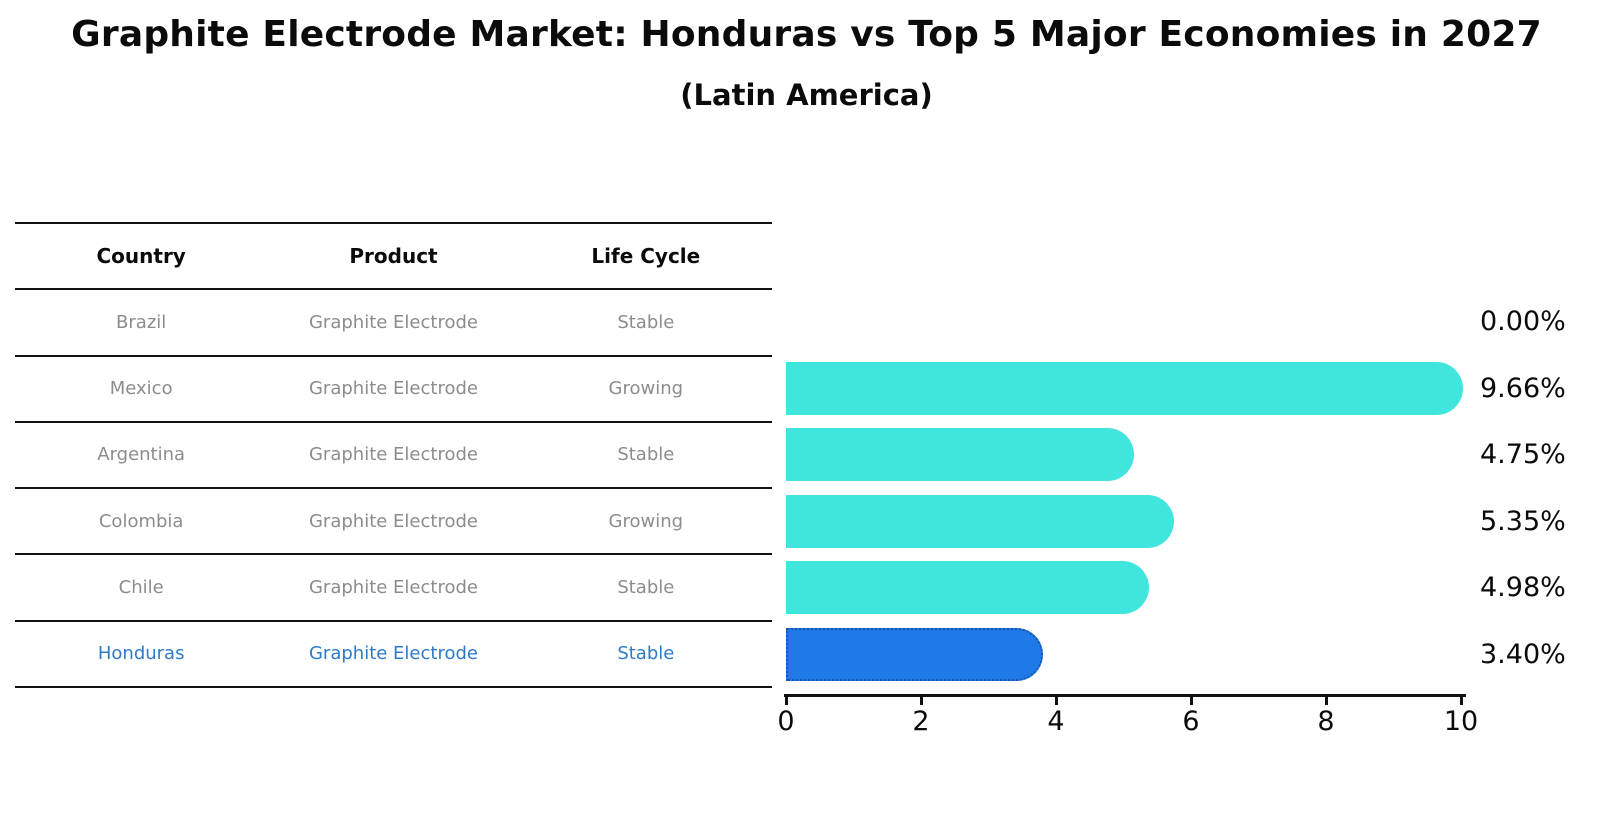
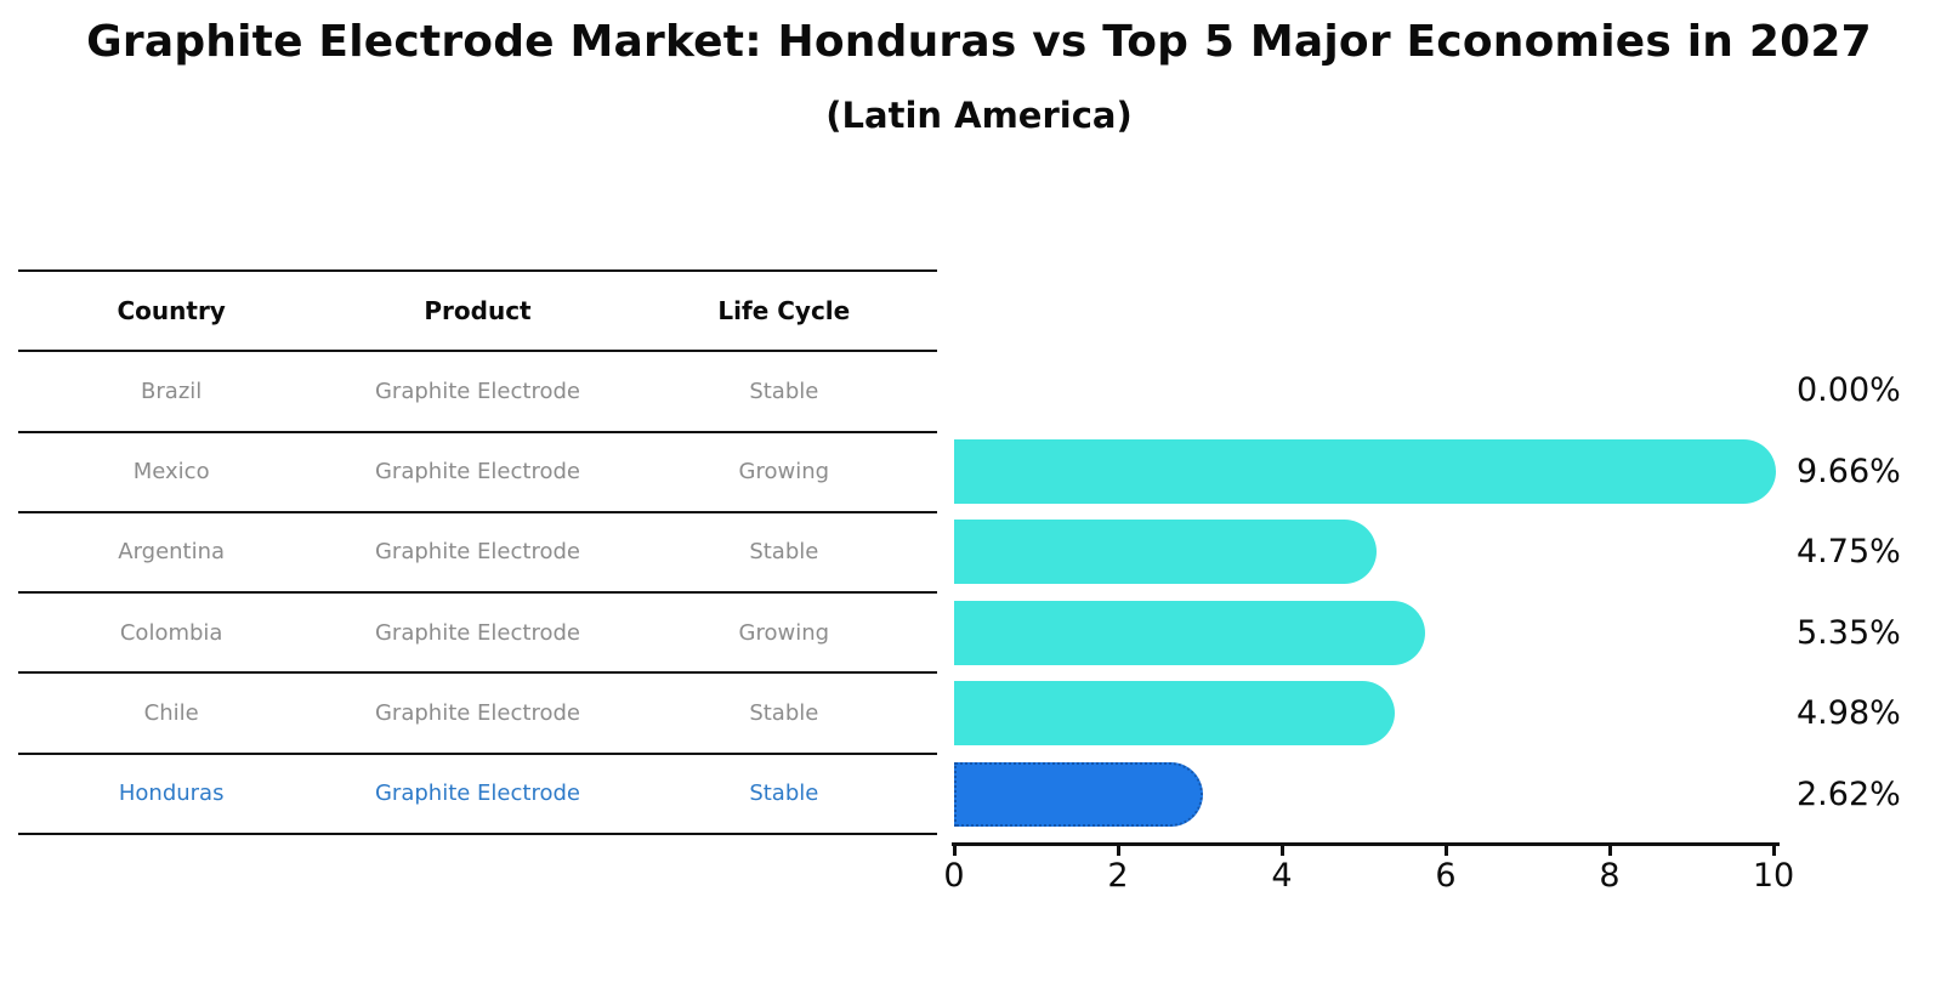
Honduras: 3.40% -> 2.62%
